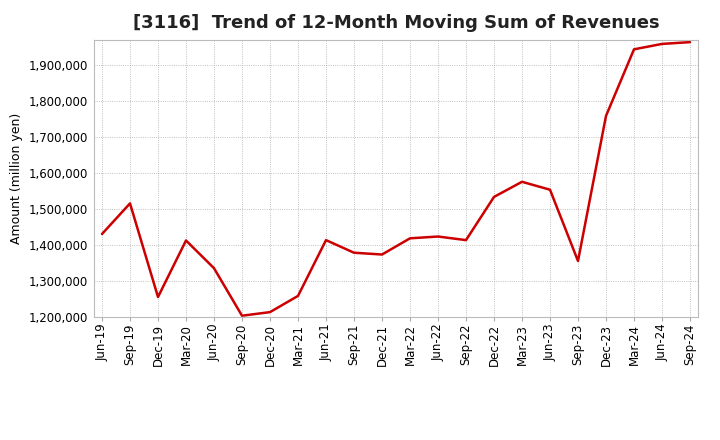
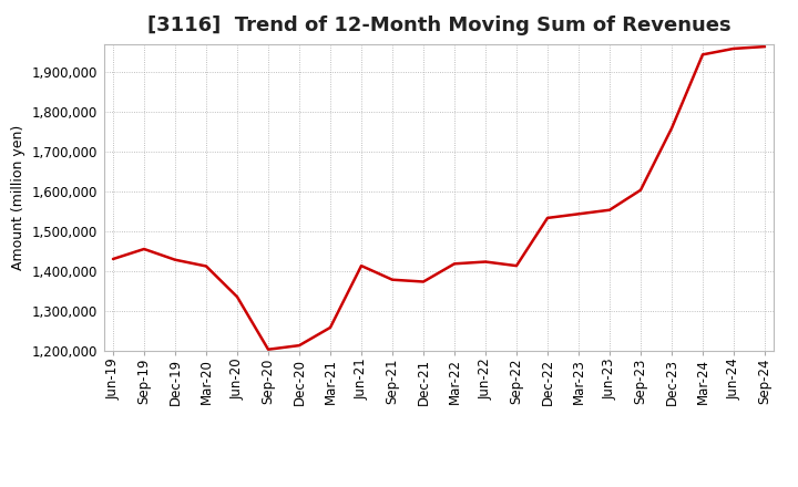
Sep-19: 1,515,000 -> 1,455,000
Dec-19: 1,255,000 -> 1,428,000
Mar-23: 1,575,000 -> 1,543,000
Sep-23: 1,355,000 -> 1,603,000
